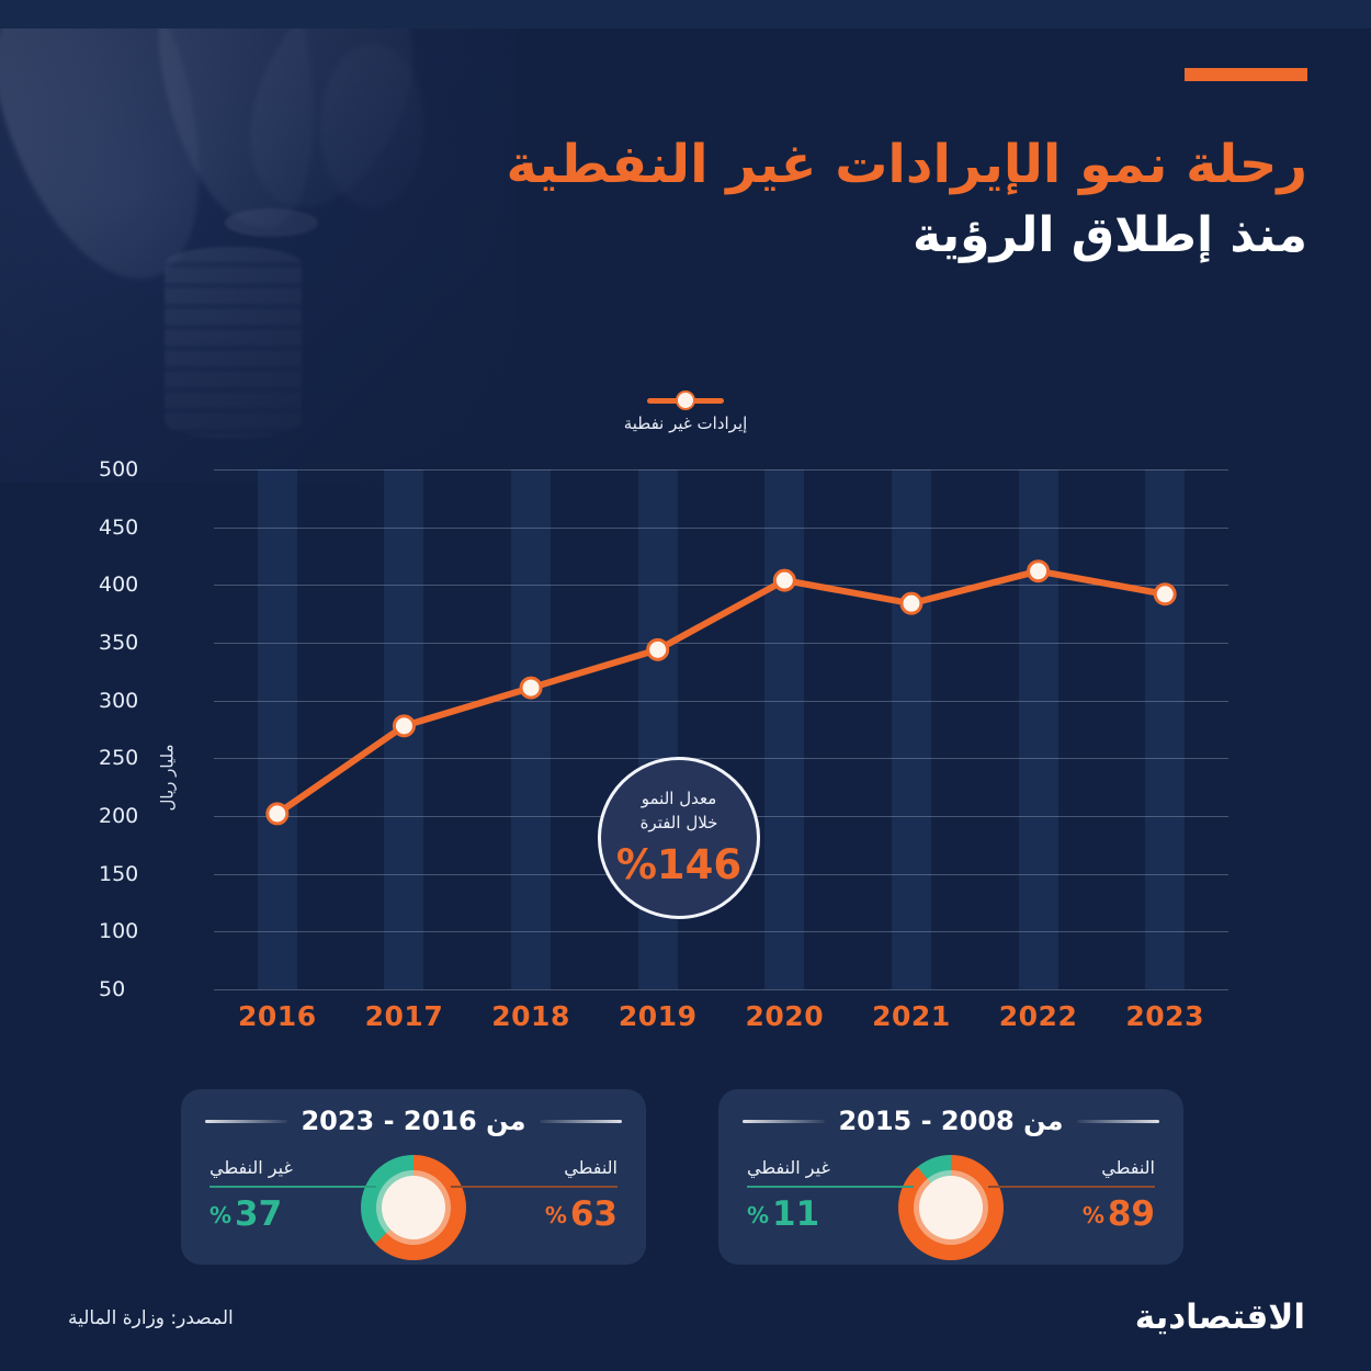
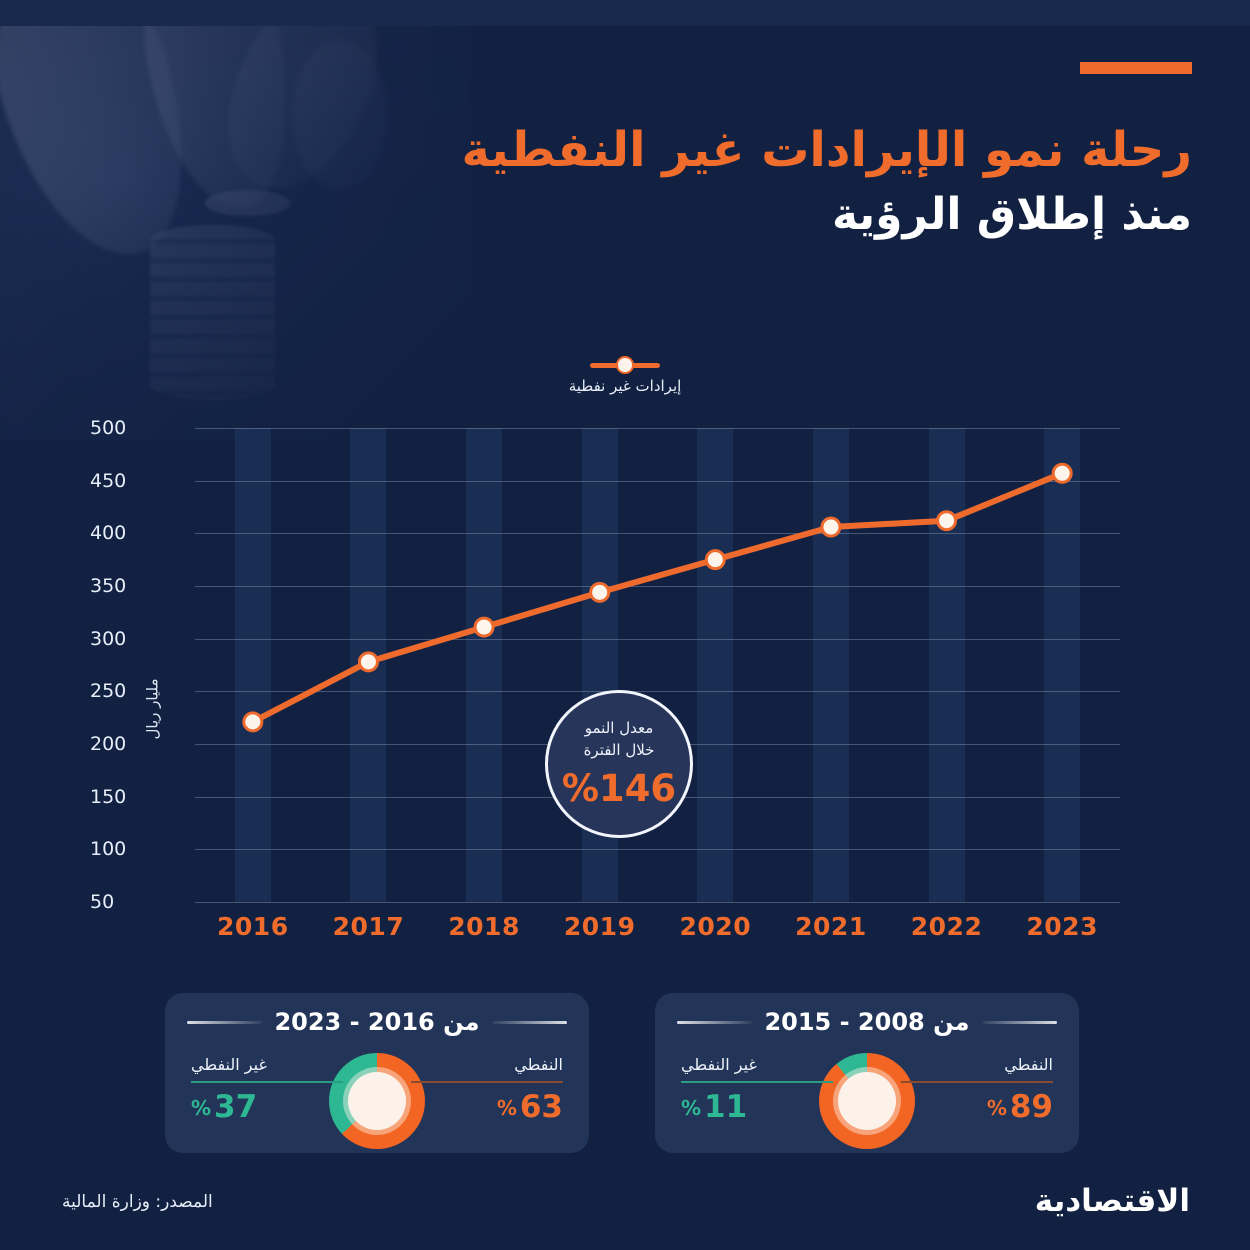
2016: 202 -> 221
2020: 404 -> 375
2021: 384 -> 406
2023: 392 -> 457
